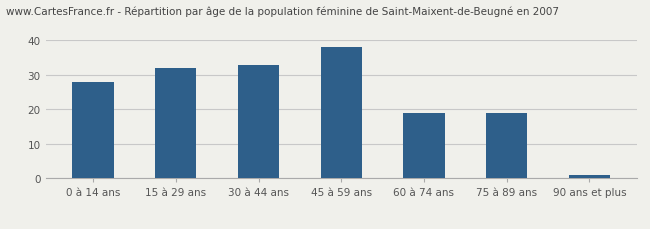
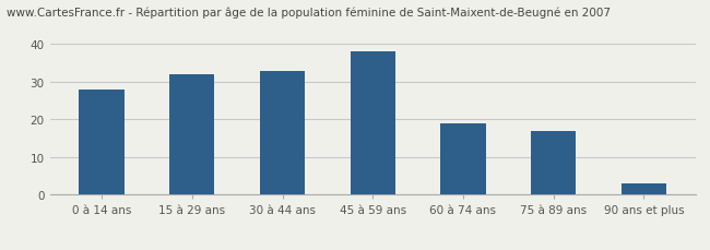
75 à 89 ans: 19 -> 17
90 ans et plus: 1 -> 3
